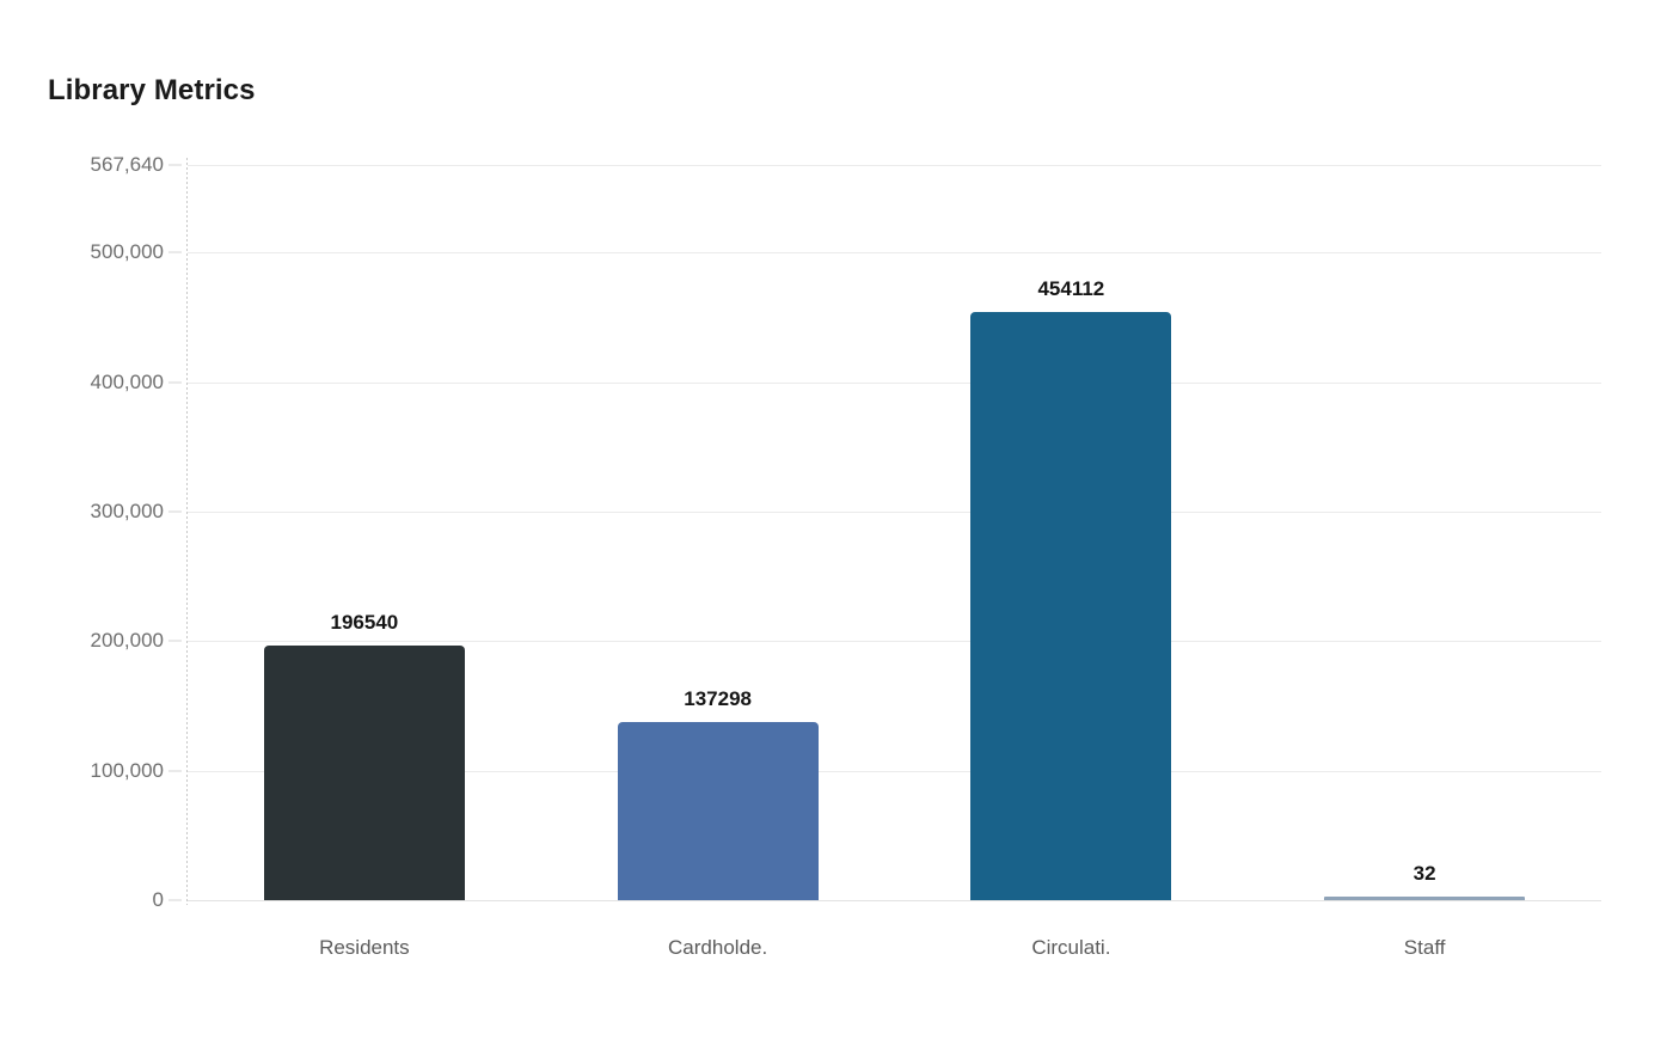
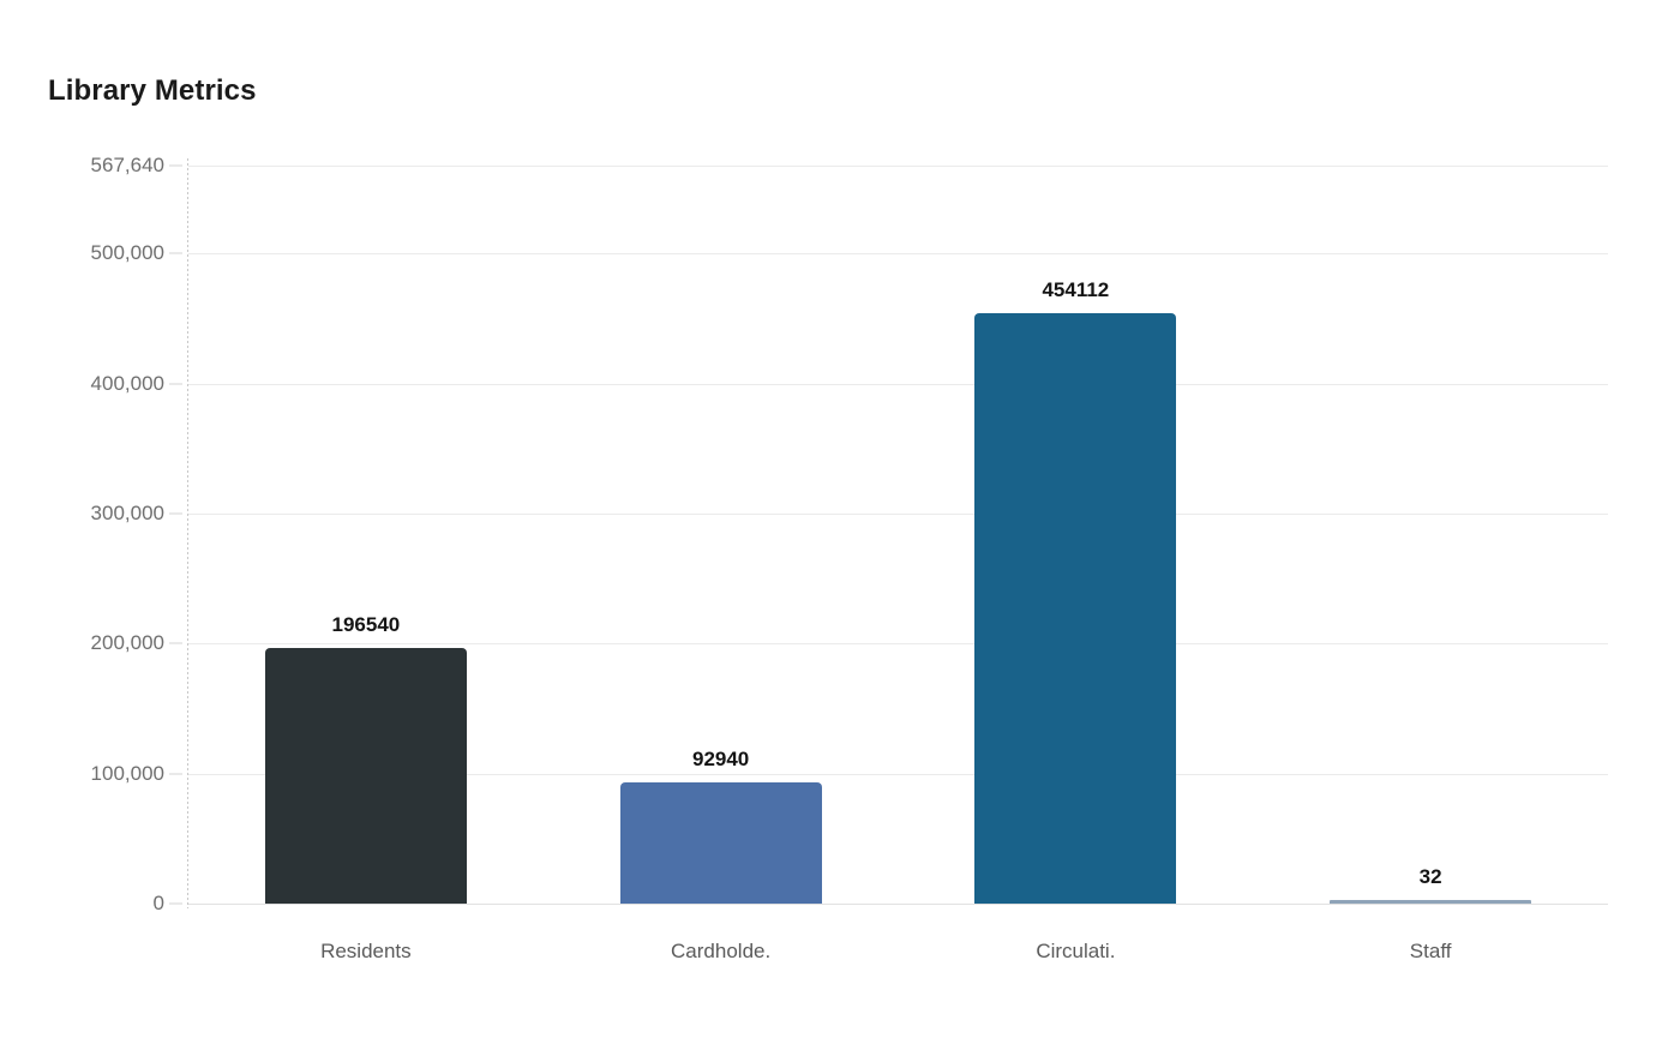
Cardholde.: 137298 -> 92940
